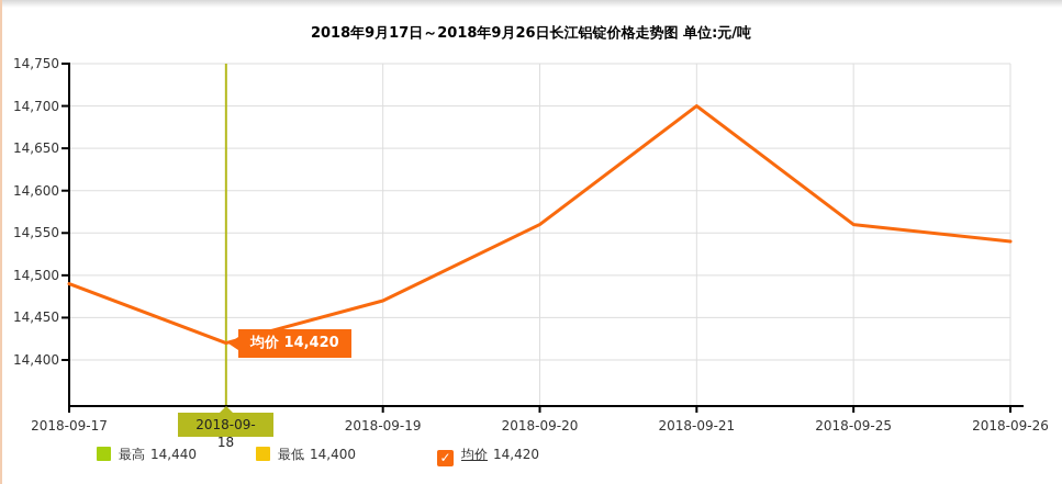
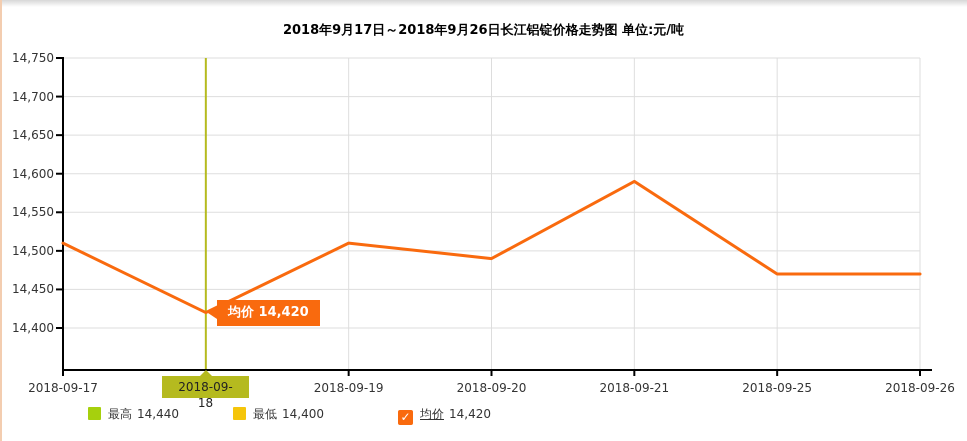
2018-09-17: 14490 -> 14510
2018-09-19: 14470 -> 14510
2018-09-20: 14560 -> 14490
2018-09-21: 14700 -> 14590
2018-09-25: 14560 -> 14470
2018-09-26: 14540 -> 14470
